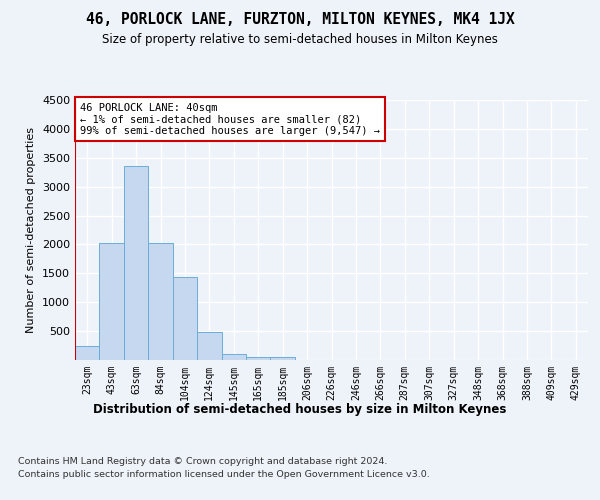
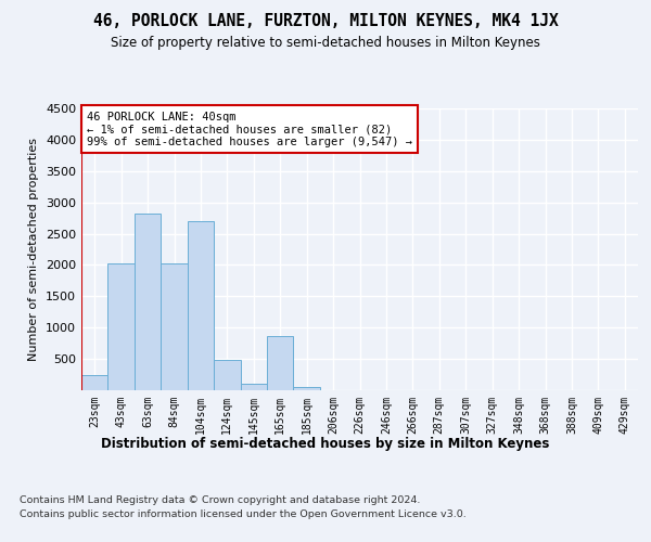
63sqm: 3350 -> 2820
104sqm: 1440 -> 2700
165sqm: 60 -> 860
